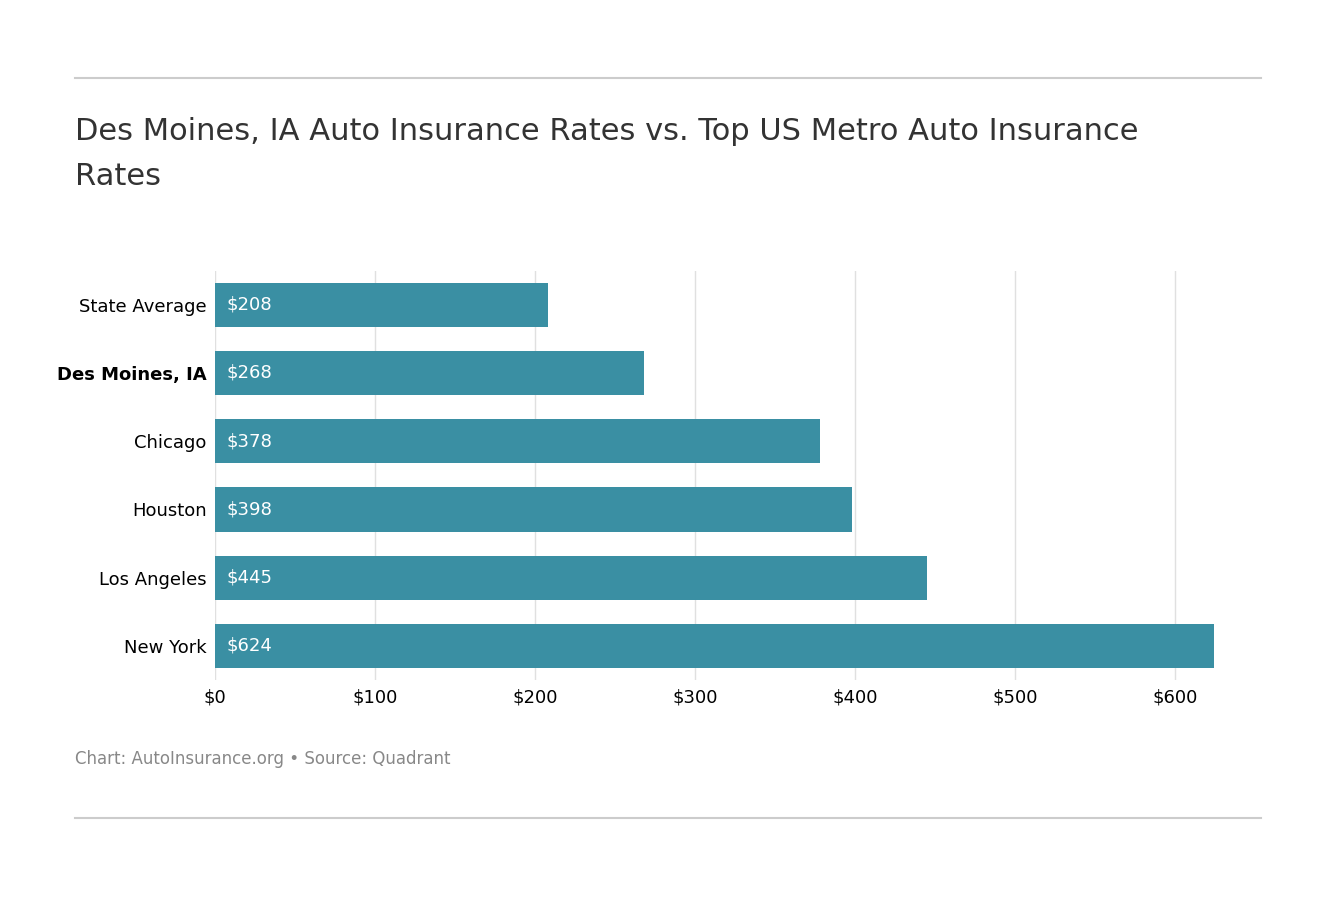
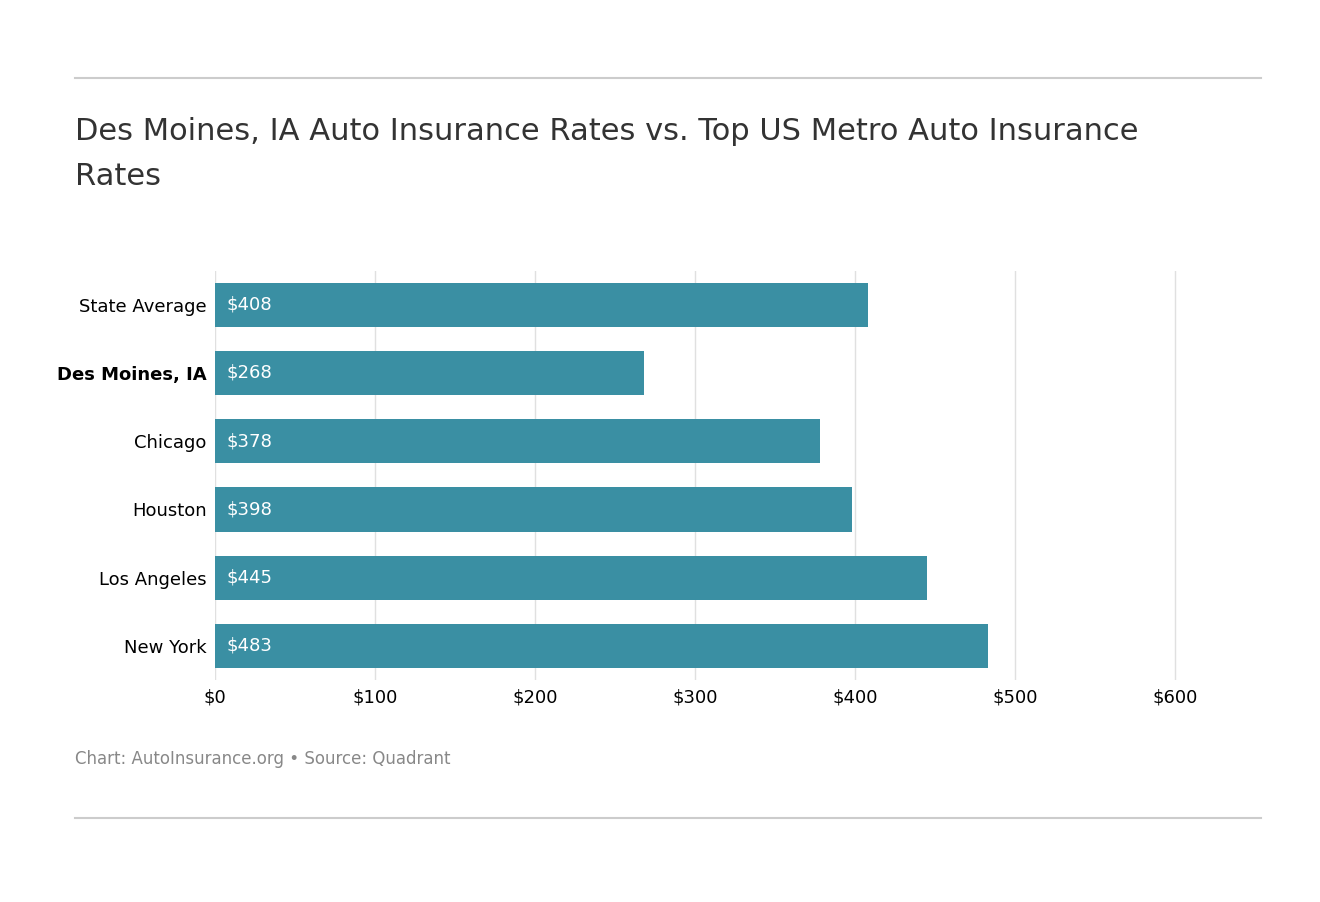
State Average: $208 -> $408
New York: $624 -> $483
